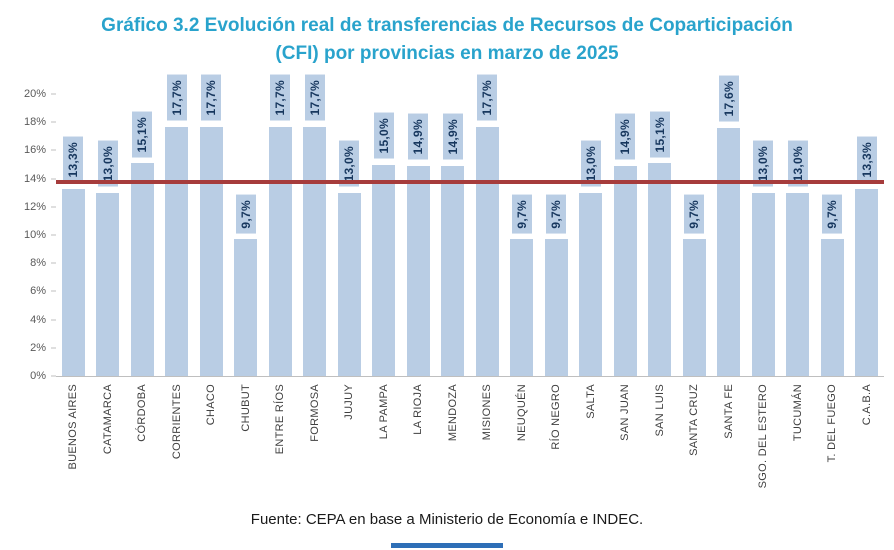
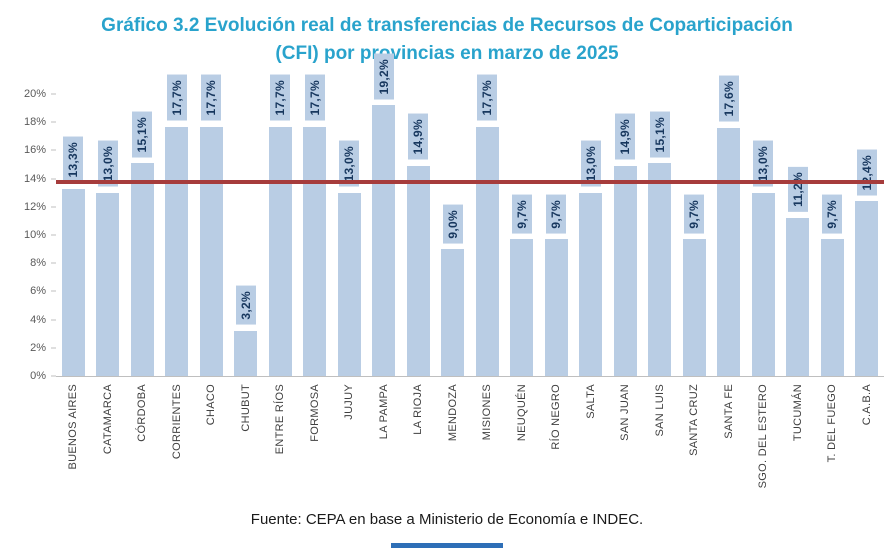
CHUBUT: 9,7% -> 3,2%
LA PAMPA: 15,0% -> 19,2%
MENDOZA: 14,9% -> 9,0%
TUCUMÁN: 13,0% -> 11,2%
C.A.B.A: 13,3% -> 12,4%
